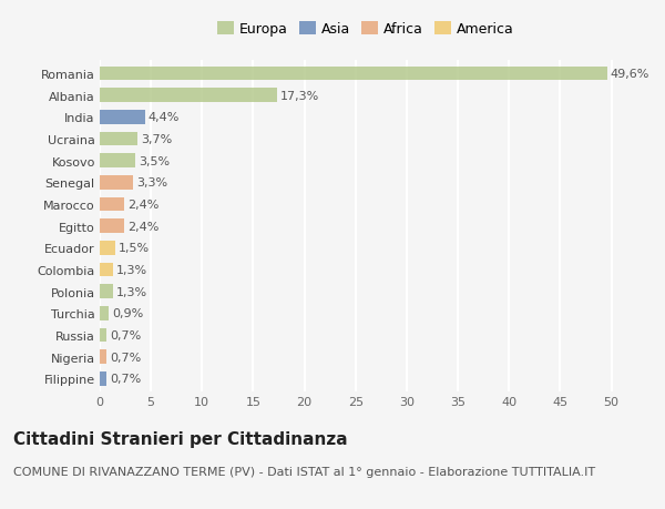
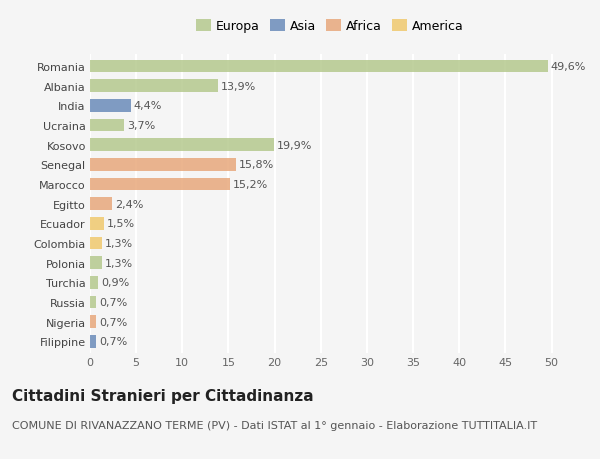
Albania: 17,3% -> 13,9%
Kosovo: 3,5% -> 19,9%
Senegal: 3,3% -> 15,8%
Marocco: 2,4% -> 15,2%
